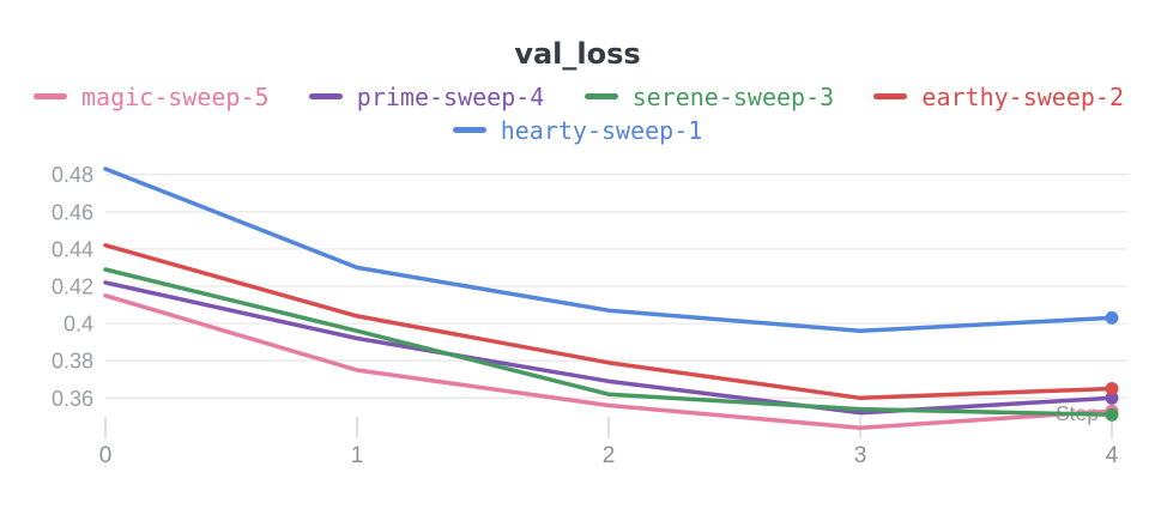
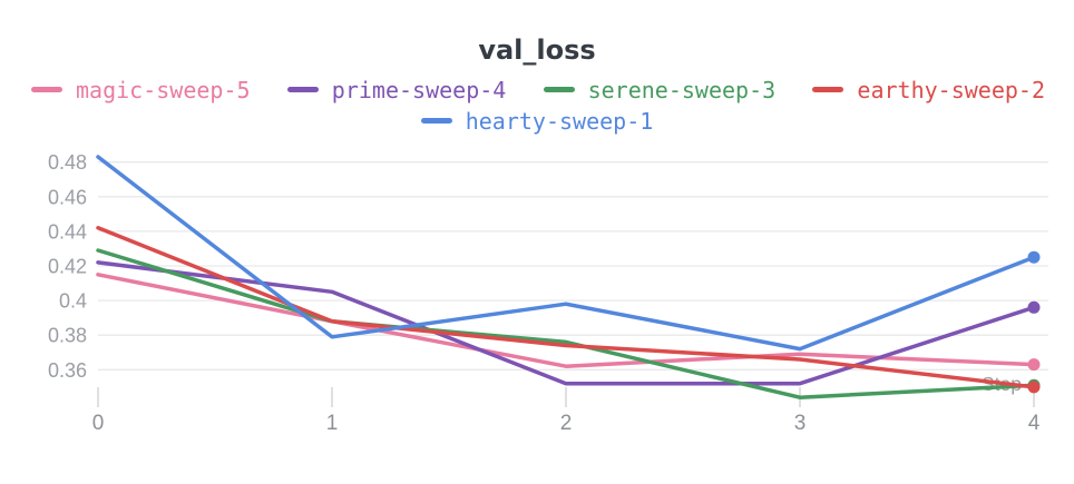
magic-sweep-5/1: 0.375 -> 0.388
prime-sweep-4/1: 0.392 -> 0.405
serene-sweep-3/1: 0.396 -> 0.388
earthy-sweep-2/1: 0.404 -> 0.388
hearty-sweep-1/1: 0.430 -> 0.379
magic-sweep-5/2: 0.356 -> 0.362
prime-sweep-4/2: 0.369 -> 0.352
serene-sweep-3/2: 0.362 -> 0.376
earthy-sweep-2/2: 0.379 -> 0.374
hearty-sweep-1/2: 0.407 -> 0.398
magic-sweep-5/3: 0.344 -> 0.369
serene-sweep-3/3: 0.354 -> 0.344
earthy-sweep-2/3: 0.360 -> 0.366
hearty-sweep-1/3: 0.396 -> 0.372
magic-sweep-5/4: 0.353 -> 0.363
prime-sweep-4/4: 0.360 -> 0.396
earthy-sweep-2/4: 0.365 -> 0.350
hearty-sweep-1/4: 0.403 -> 0.425
